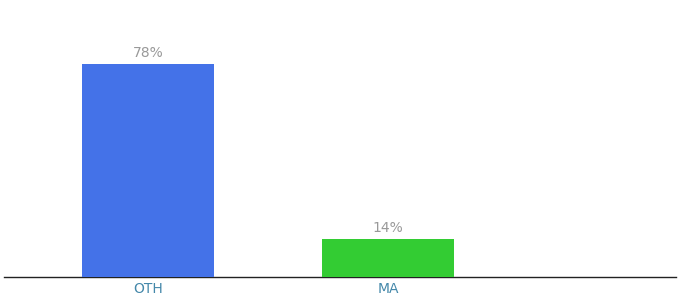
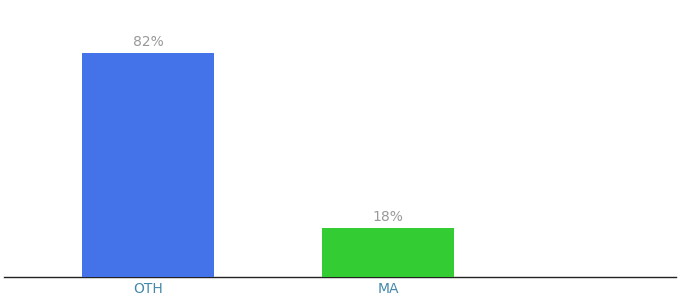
OTH: 78% -> 82%
MA: 14% -> 18%
